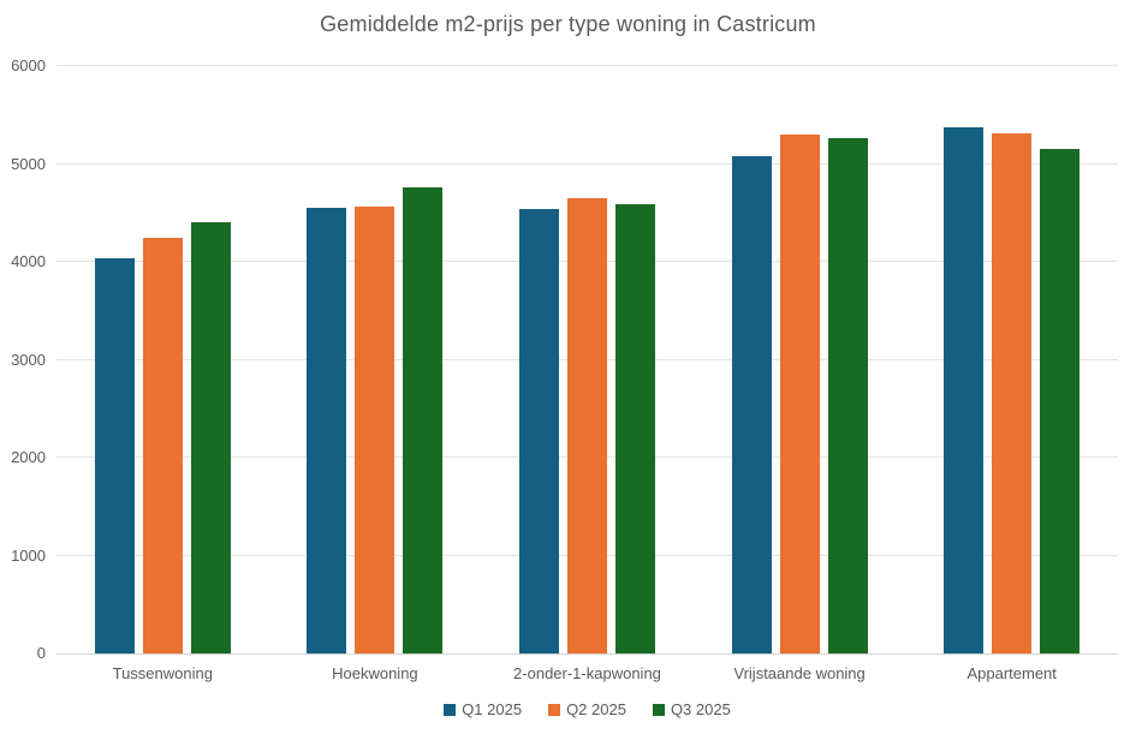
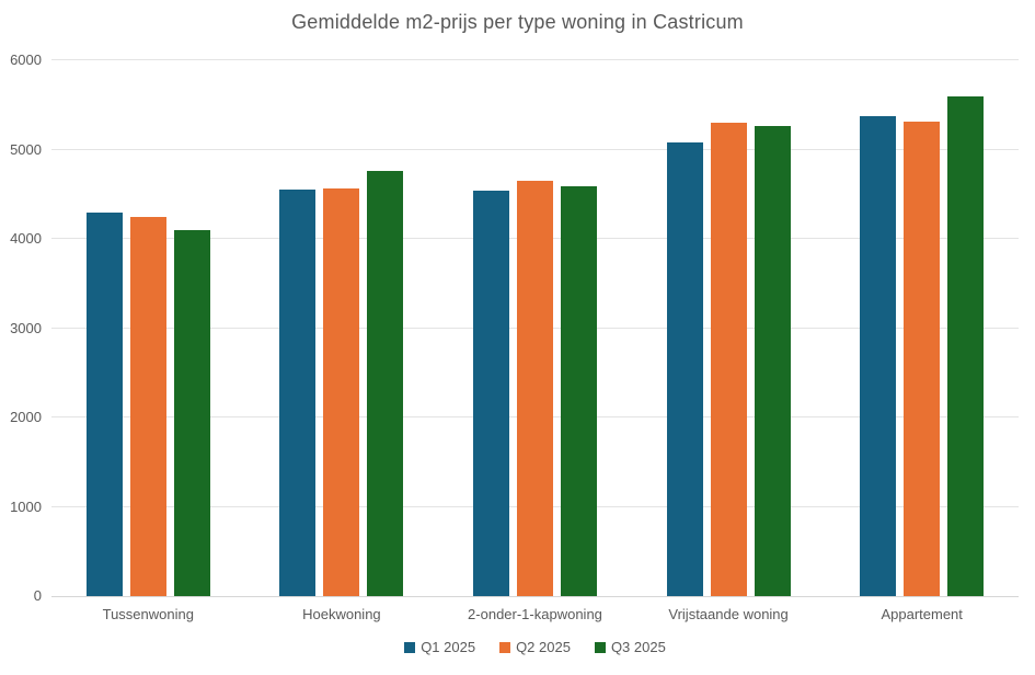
Q1 2025/Tussenwoning: 4000 -> 4300
Q3 2025/Tussenwoning: 4400 -> 4100
Q3 2025/Appartement: 5200 -> 5600
